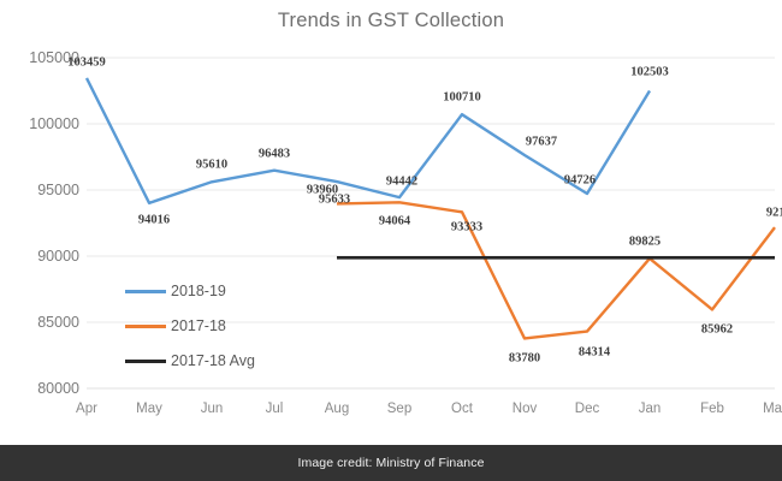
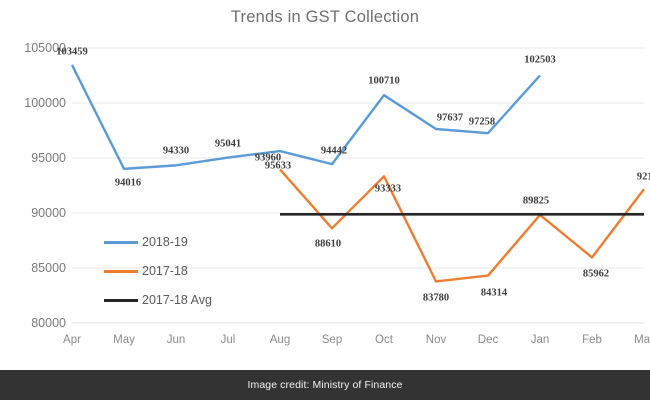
2018-19/Jun: 95610 -> 94330
2018-19/Jul: 96483 -> 95041
2017-18/Sep: 94064 -> 88610
2018-19/Dec: 94726 -> 97258
